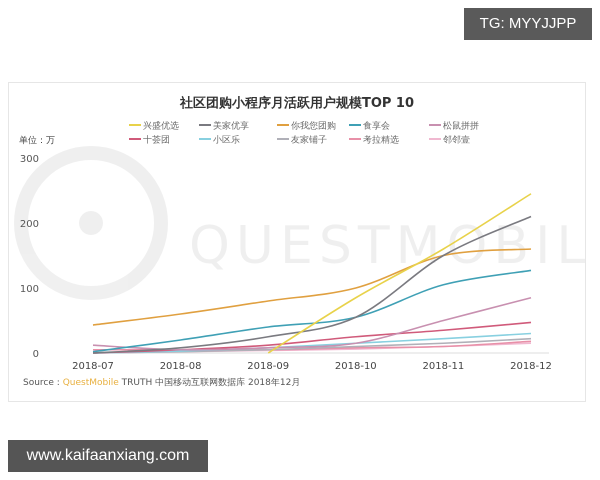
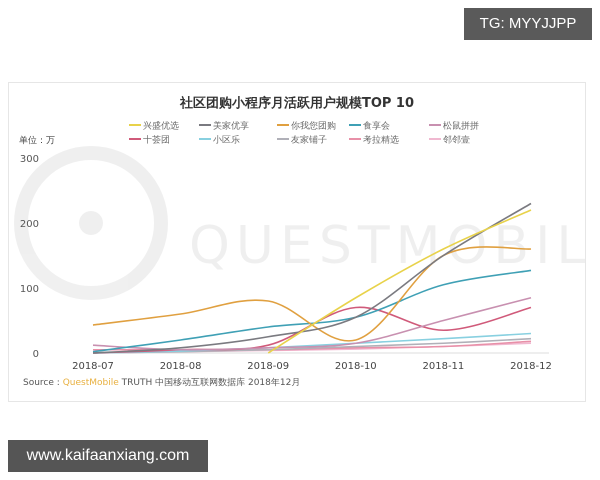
你我您团购/2018-10: 100 -> 20
十荟团/2018-10: 20 -> 70
兴盛优选/2018-12: 240 -> 220
美家优享/2018-12: 210 -> 230
十荟团/2018-12: 50 -> 70
